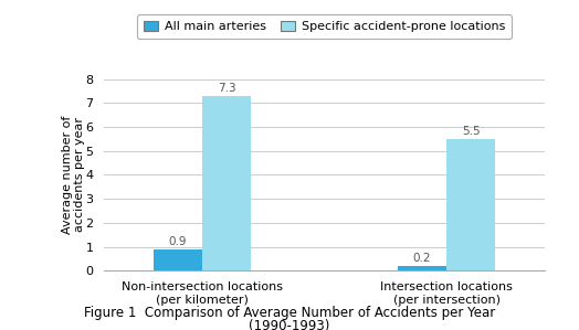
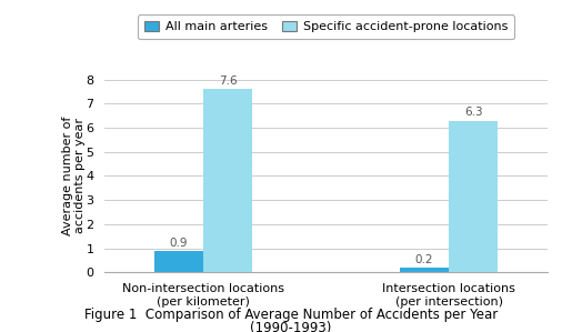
Specific accident-prone locations/Non-intersection locations (per kilometer): 7.3 -> 7.6
Specific accident-prone locations/Intersection locations (per intersection): 5.5 -> 6.3
